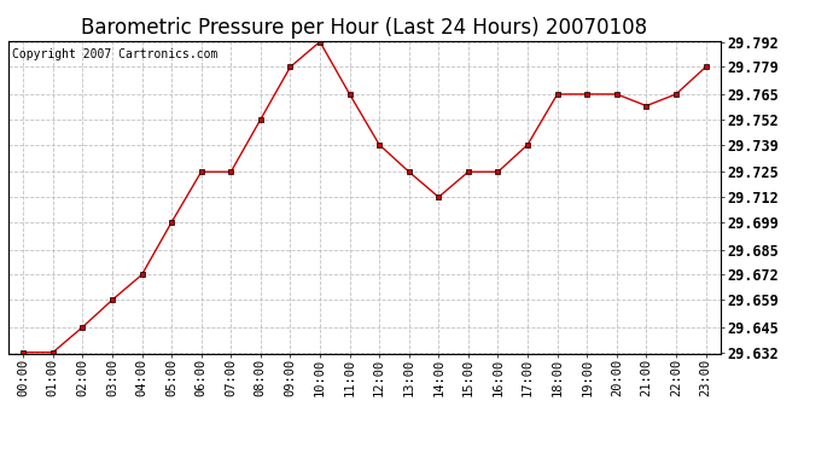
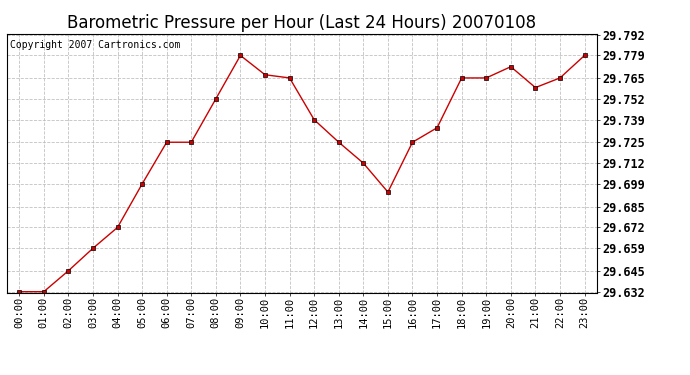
10:00: 29.792 -> 29.767
15:00: 29.725 -> 29.694
17:00: 29.739 -> 29.734
20:00: 29.765 -> 29.772
